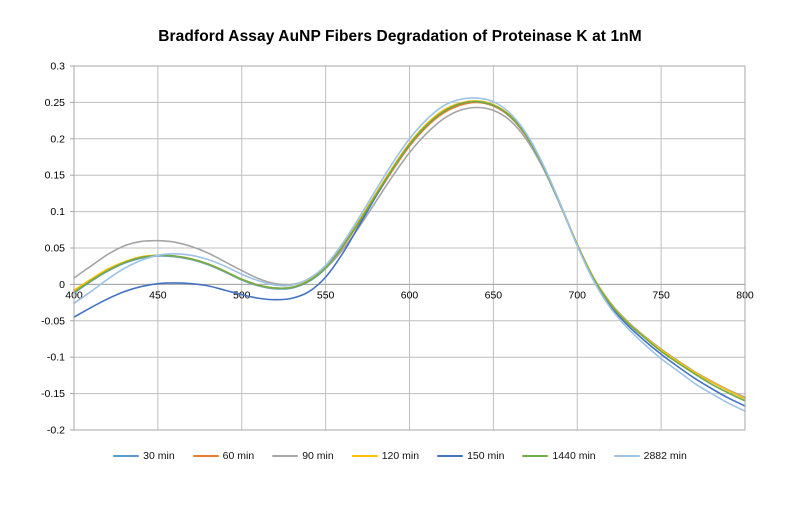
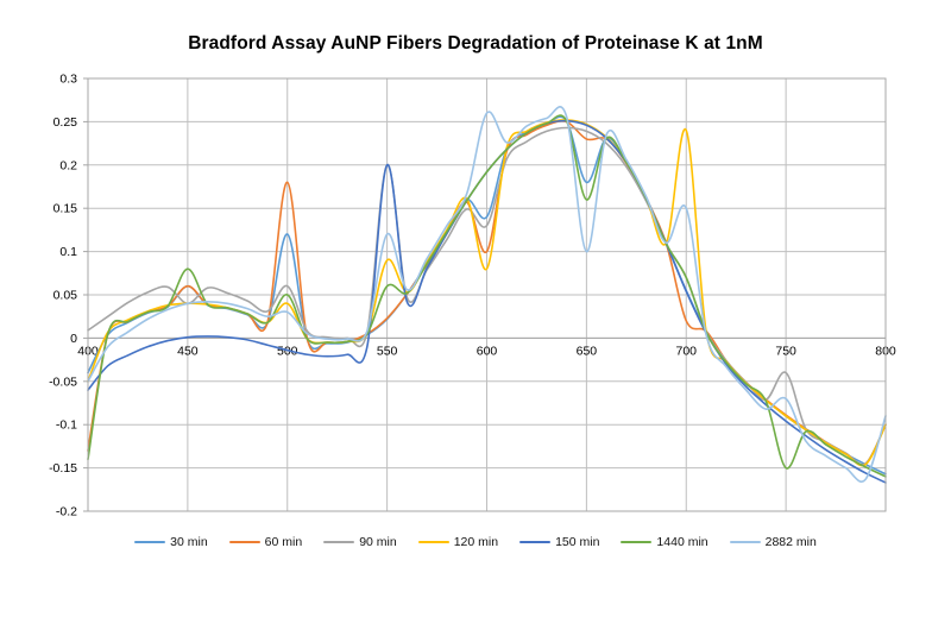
30 min/400: -0.01 -> -0.04
60 min/400: -0.01 -> -0.13
120 min/400: -0.01 -> -0.05
150 min/400: -0.04 -> -0.06
1440 min/400: -0.01 -> -0.14
2882 min/400: -0.03 -> -0.05
30 min/450: 0.04 -> 0.06
60 min/450: 0.04 -> 0.06
90 min/450: 0.06 -> 0.04
1440 min/450: 0.04 -> 0.08
30 min/500: 0.01 -> 0.12
60 min/500: 0.01 -> 0.18
90 min/500: 0.02 -> 0.06
120 min/500: 0.01 -> 0.04
1440 min/500: 0.01 -> 0.05
2882 min/500: 0.01 -> 0.03
90 min/550: 0.02 -> 0.20
120 min/550: 0.02 -> 0.09
150 min/550: 0.01 -> 0.20
1440 min/550: 0.02 -> 0.06
2882 min/550: 0.03 -> 0.12
30 min/600: 0.19 -> 0.14
60 min/600: 0.19 -> 0.10
90 min/600: 0.18 -> 0.13
120 min/600: 0.19 -> 0.08
2882 min/600: 0.20 -> 0.26
30 min/650: 0.25 -> 0.18
60 min/650: 0.24 -> 0.23
1440 min/650: 0.25 -> 0.16
2882 min/650: 0.25 -> 0.10
60 min/700: 0.06 -> 0.02
90 min/700: 0.05 -> 0.07
120 min/700: 0.06 -> 0.24
1440 min/700: 0.05 -> 0.07
2882 min/700: 0.05 -> 0.15
90 min/750: -0.09 -> -0.04
1440 min/750: -0.09 -> -0.15
2882 min/750: -0.10 -> -0.07
60 min/800: -0.15 -> -0.10
90 min/800: -0.15 -> -0.10
120 min/800: -0.16 -> -0.10
2882 min/800: -0.17 -> -0.09
